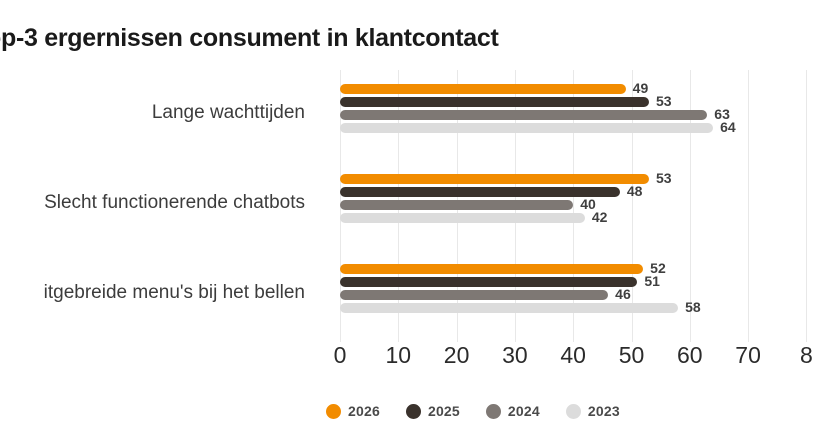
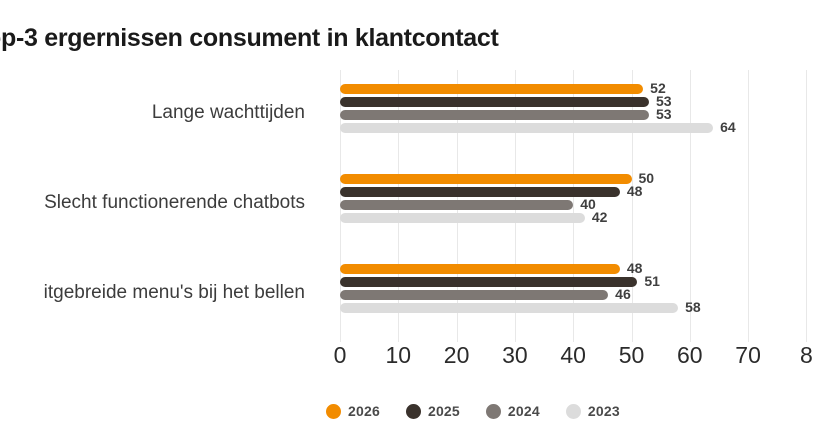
2026/Lange wachttijden: 49 -> 52
2024/Lange wachttijden: 63 -> 53
2026/Slecht functionerende chatbots: 53 -> 50
2026/itgebreide menu's bij het bellen: 52 -> 48
